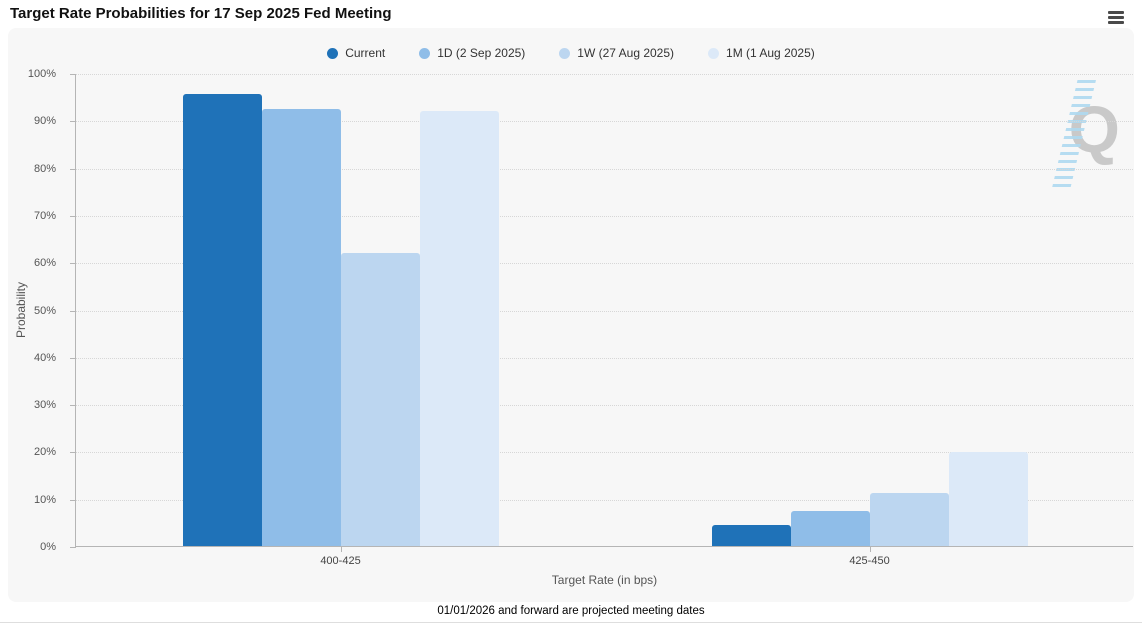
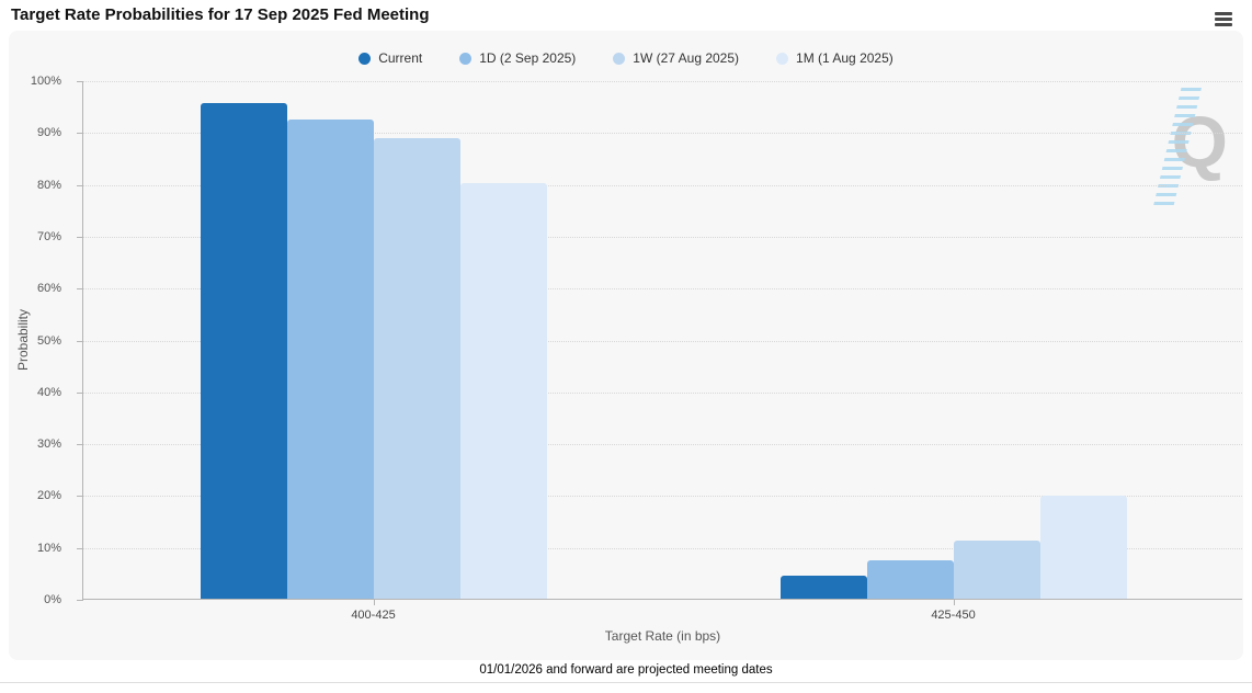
1W (27 Aug 2025)/400-425: 62% -> 89%
1M (1 Aug 2025)/400-425: 92% -> 80%
